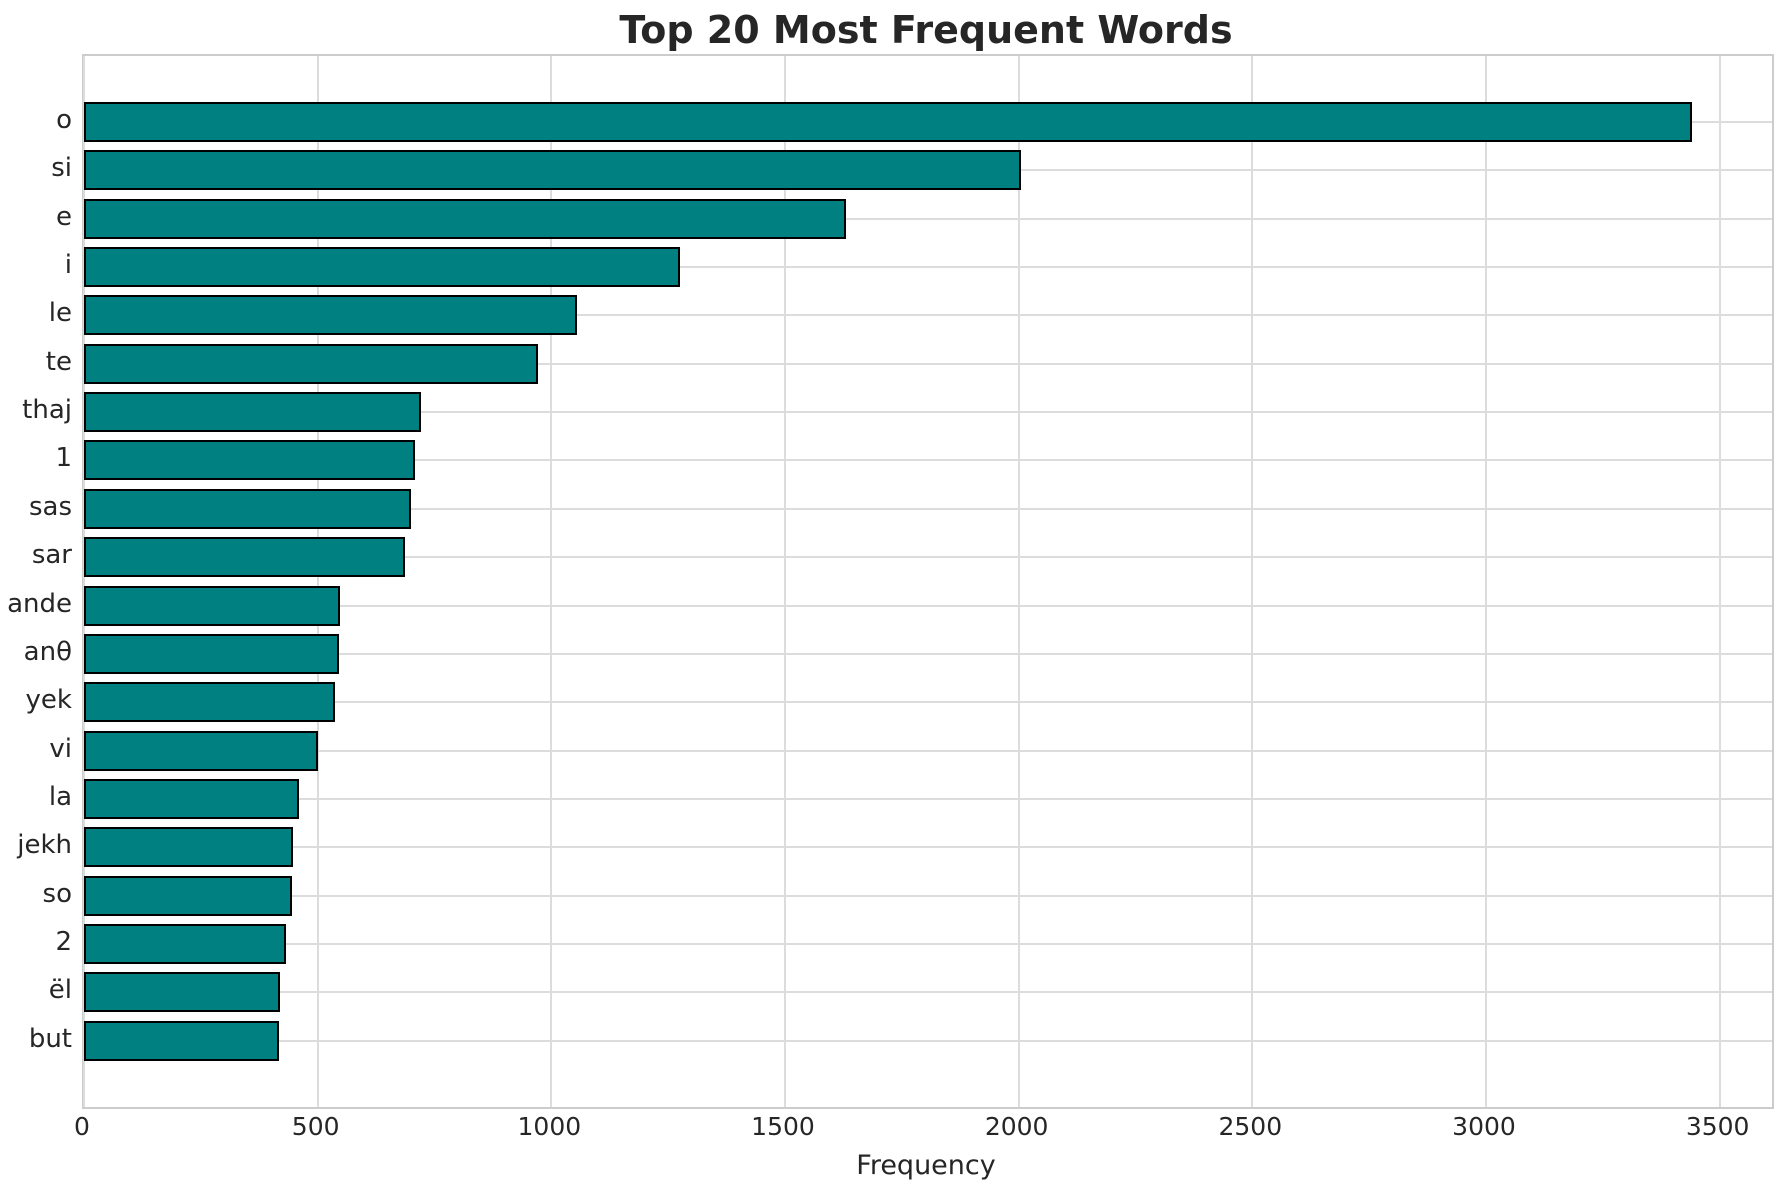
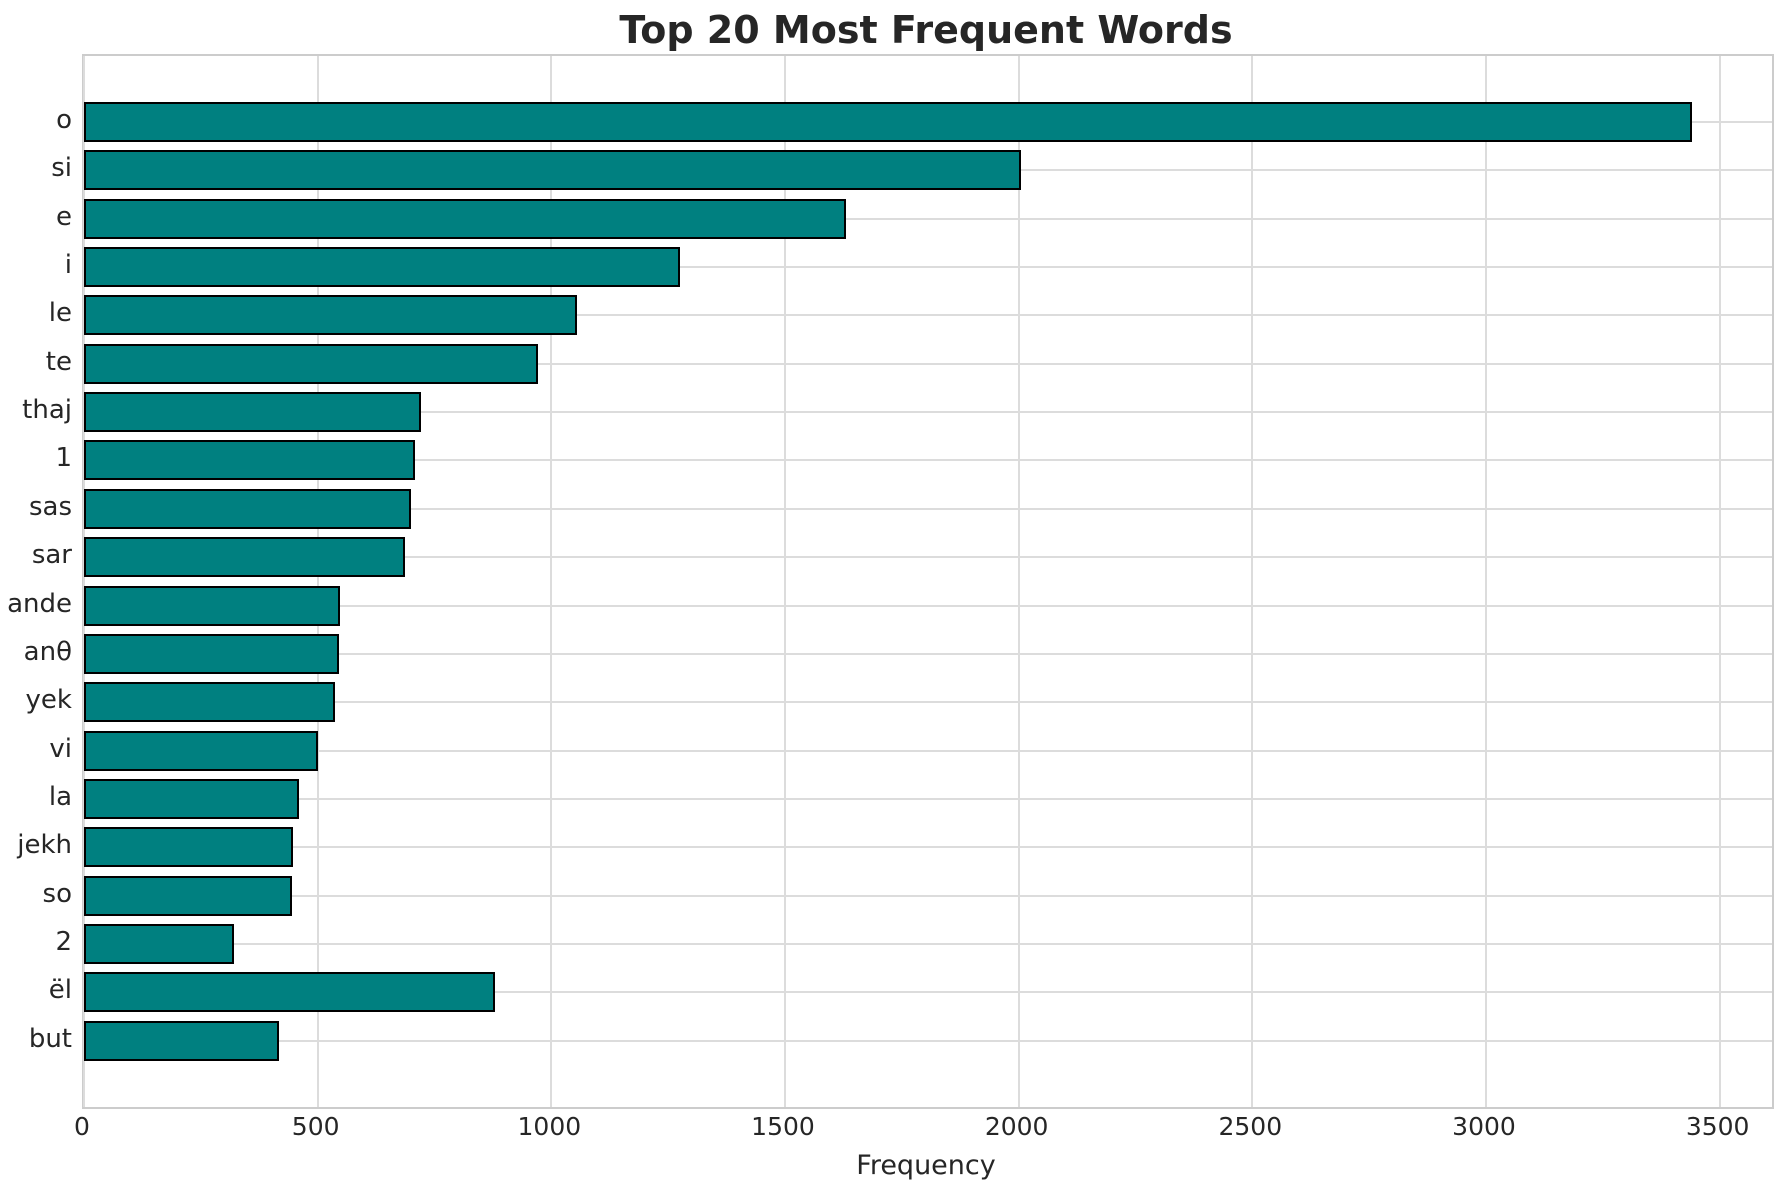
2: 430 -> 320
ël: 420 -> 880
